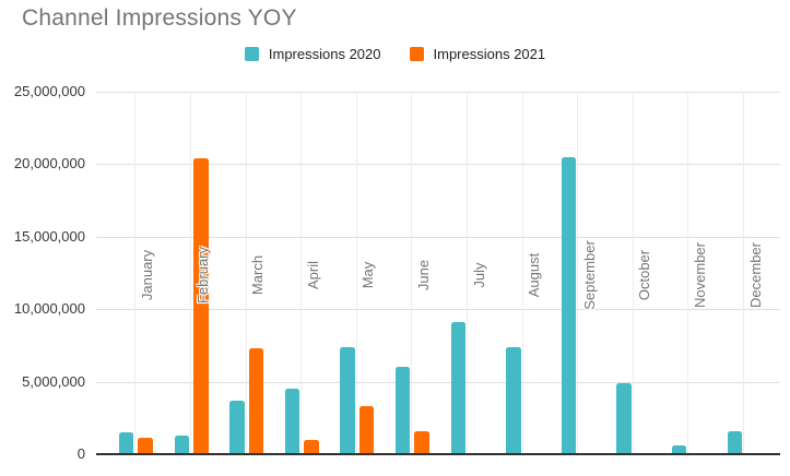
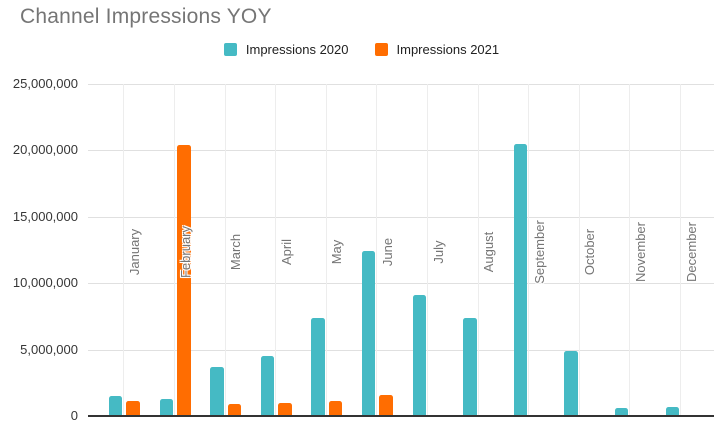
Impressions 2021/March: 7300000 -> 900000
Impressions 2021/May: 3300000 -> 1100000
Impressions 2020/June: 6000000 -> 12400000
Impressions 2020/December: 1600000 -> 600000
